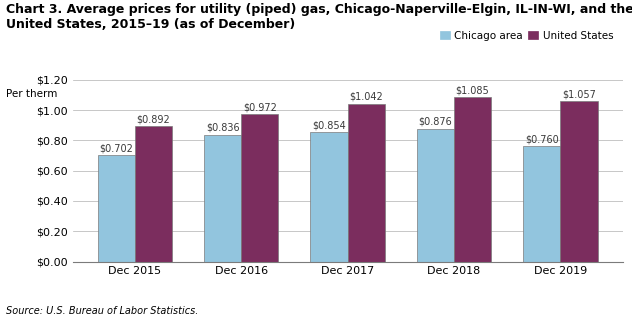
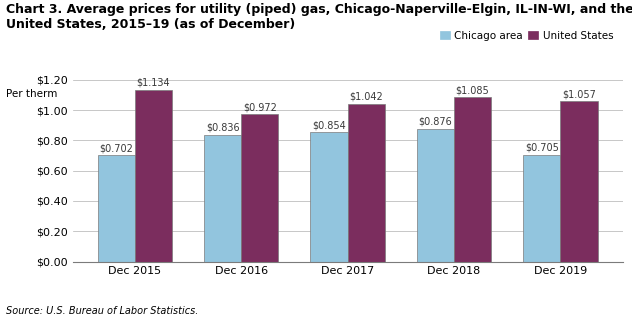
United States/Dec 2015: $0.892 -> $1.134
Chicago area/Dec 2019: $0.760 -> $0.705
